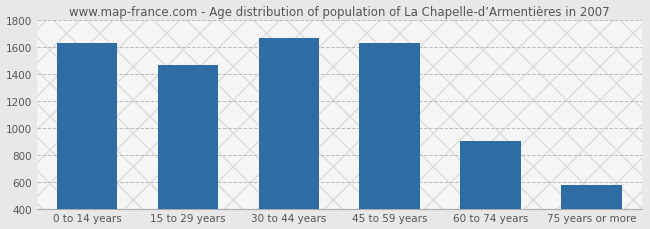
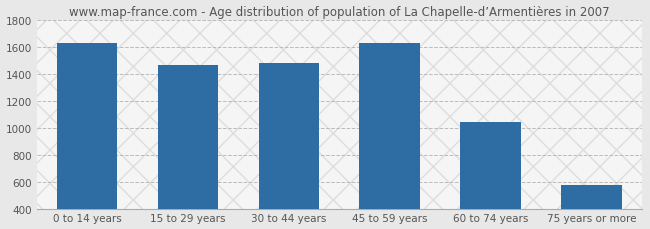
30 to 44 years: 1670 -> 1480
60 to 74 years: 900 -> 1040
